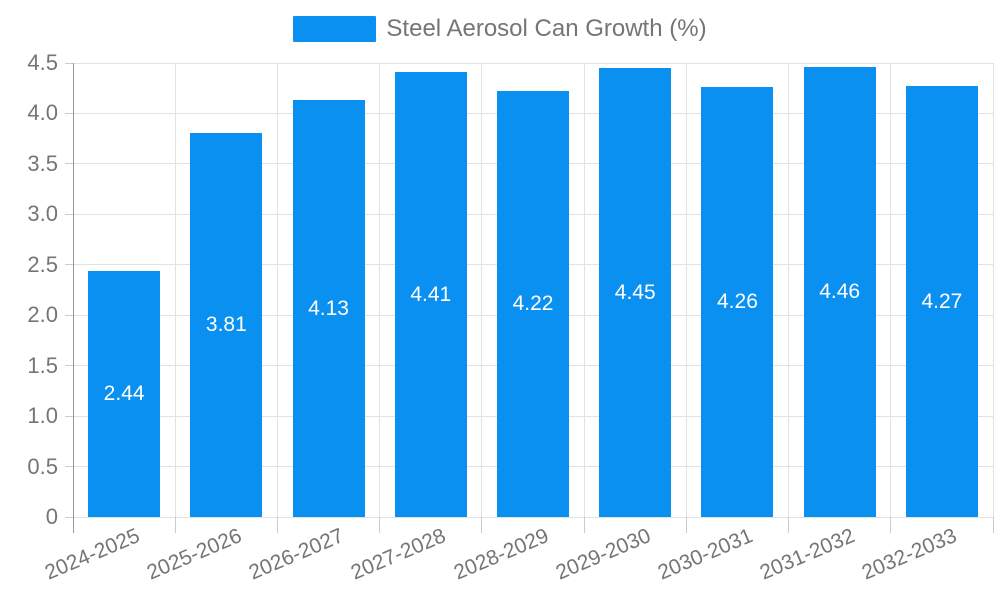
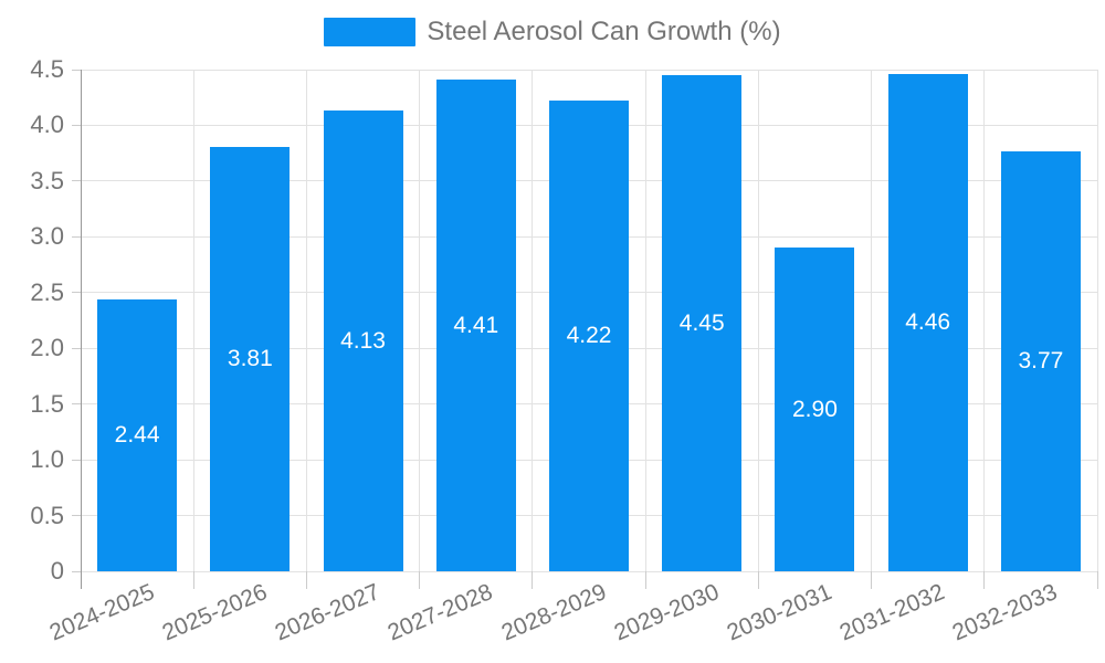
2030-2031: 4.26 -> 2.90
2032-2033: 4.27 -> 3.77
